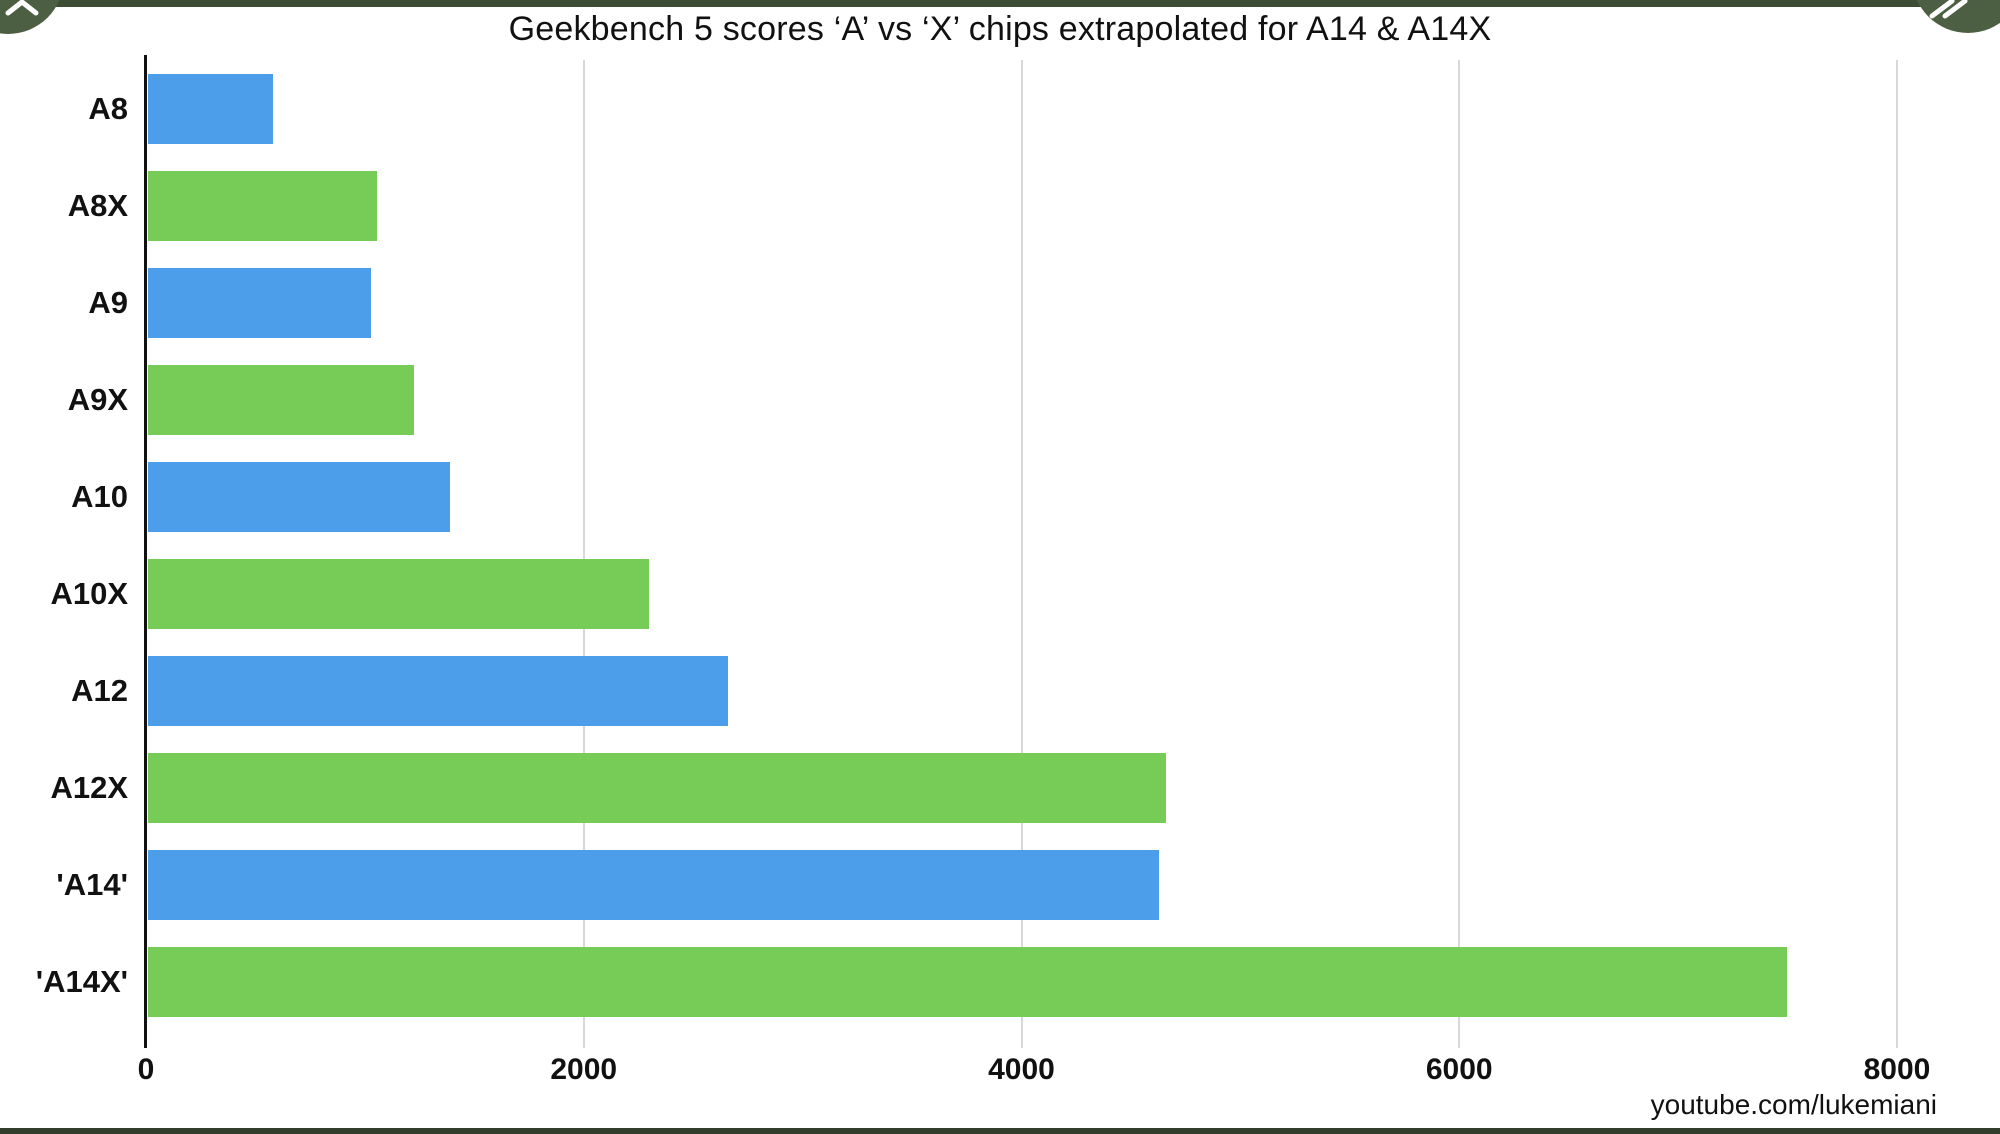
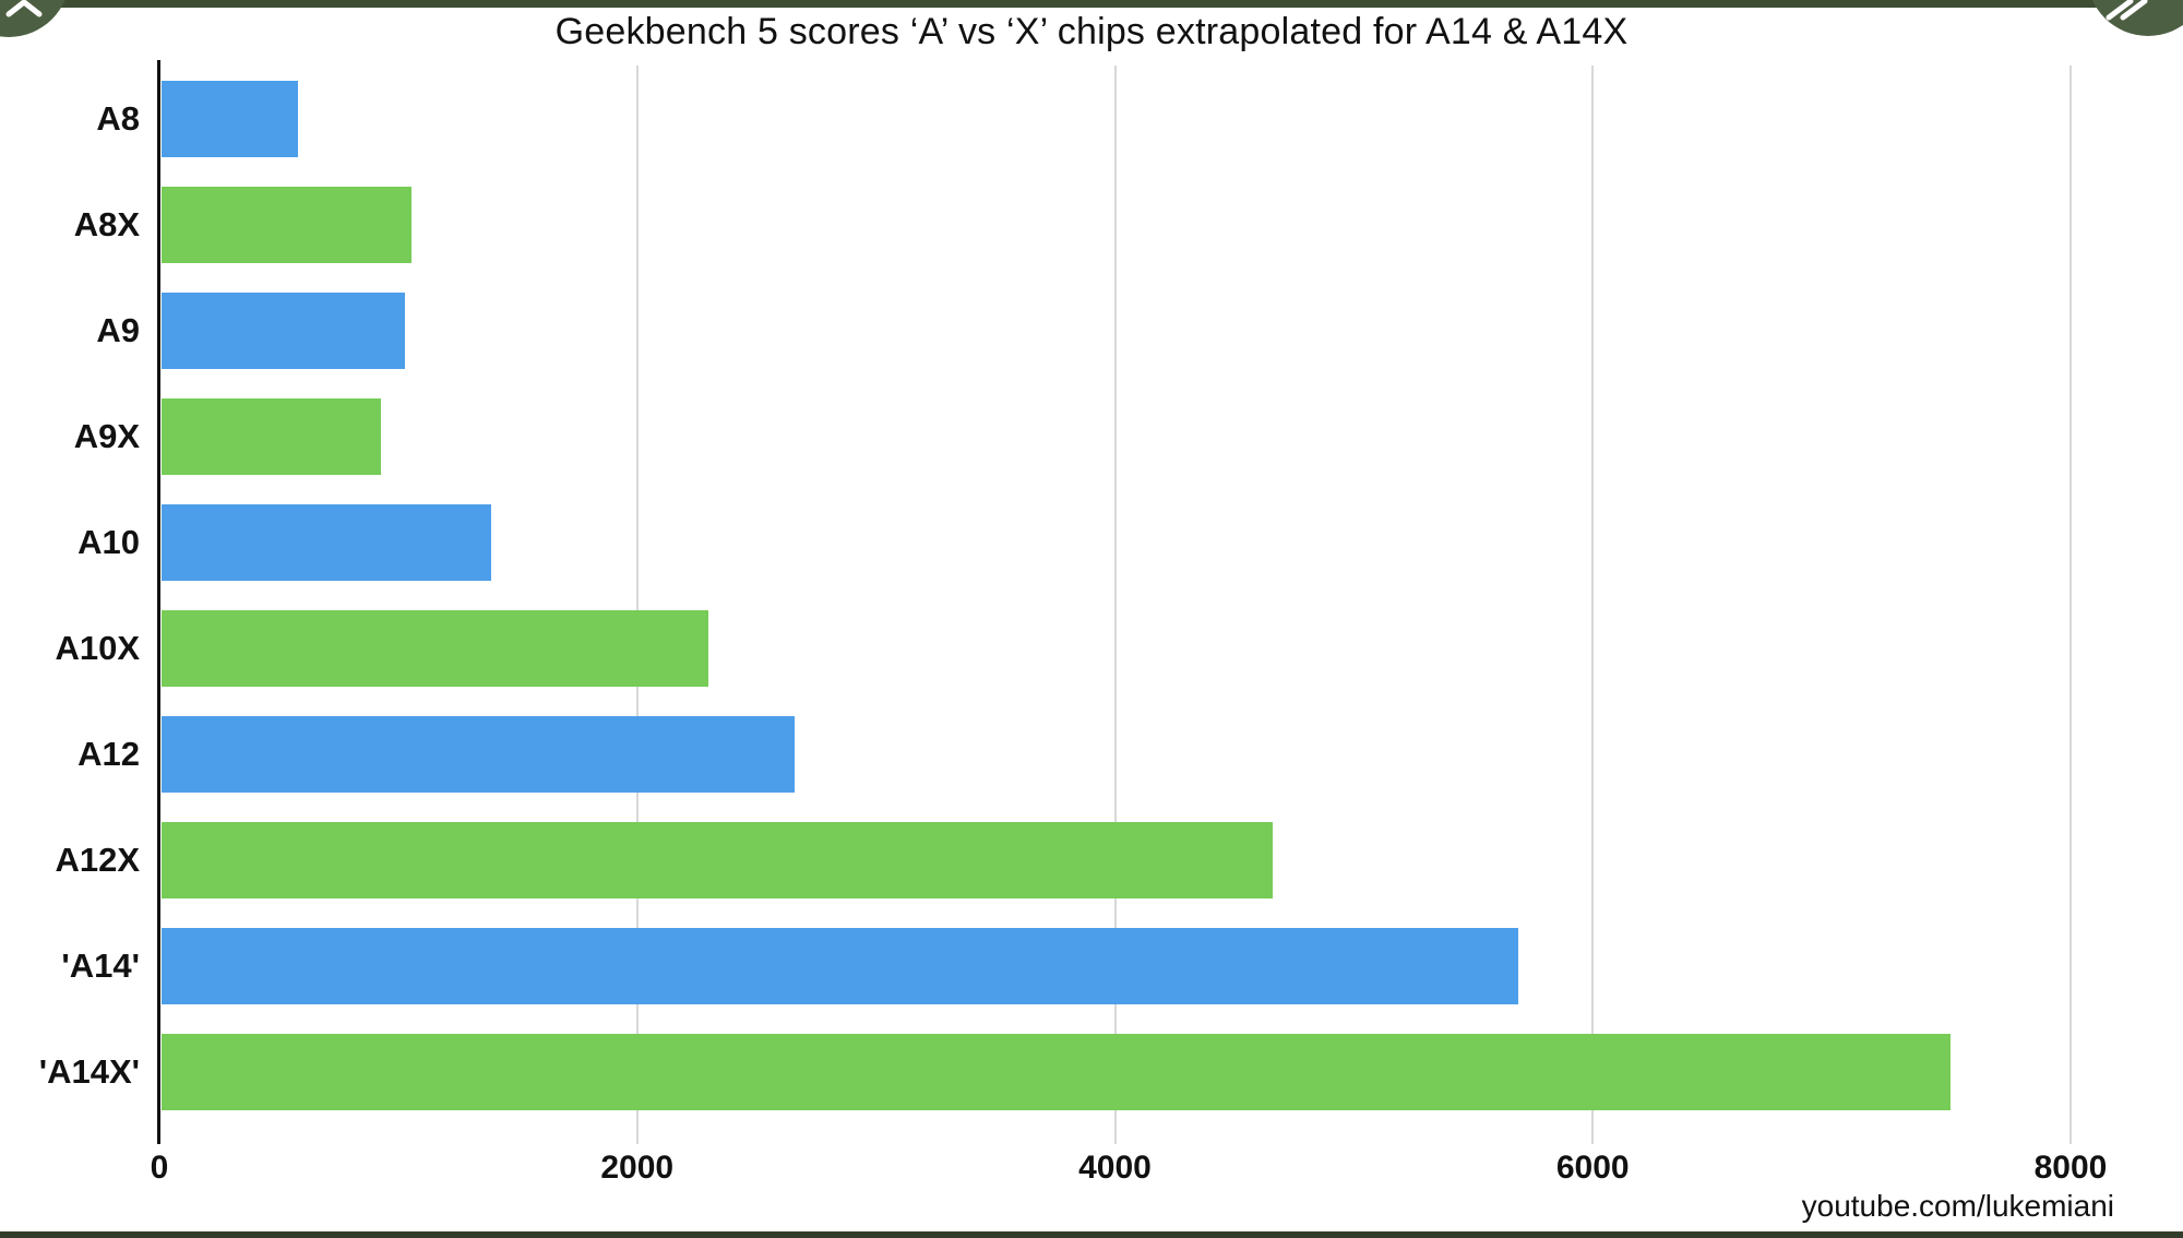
A9X: 1220 -> 920
'A14': 4620 -> 5680
